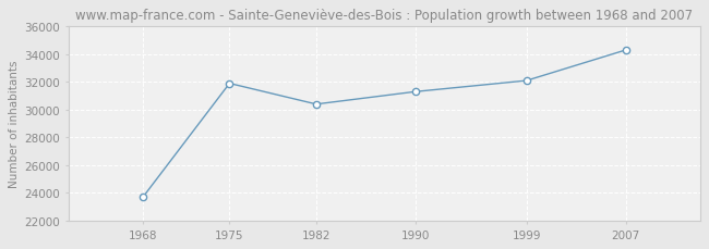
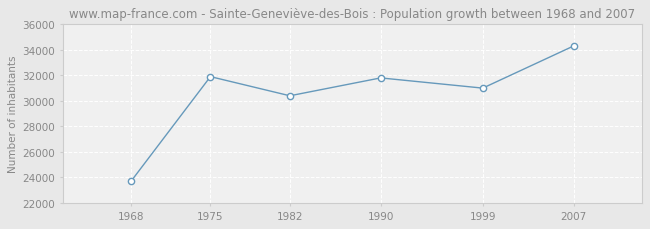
1990: 31300 -> 31800
1999: 32100 -> 31000
